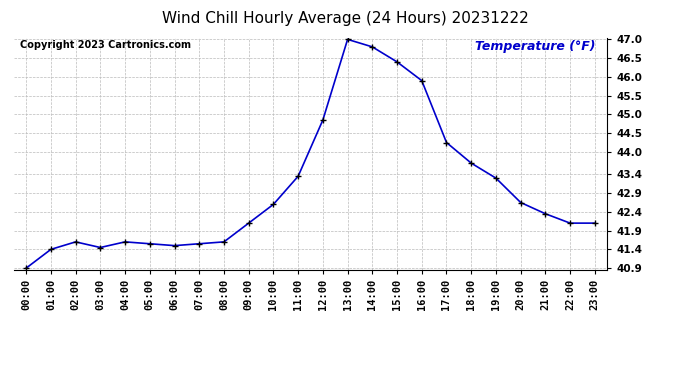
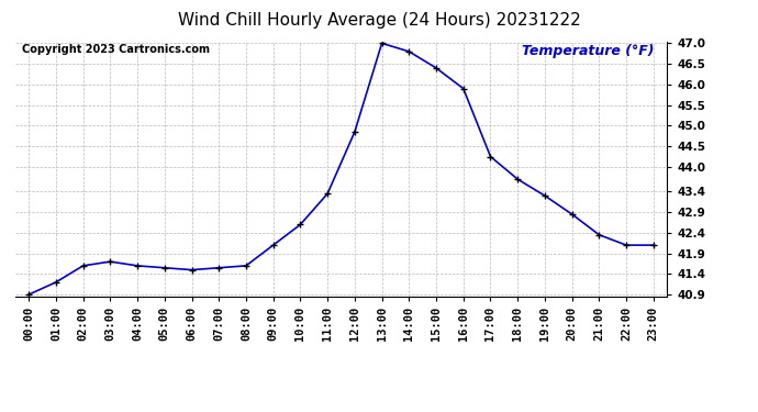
01:00: 41.40 -> 41.20
03:00: 41.45 -> 41.70
20:00: 42.65 -> 42.85
